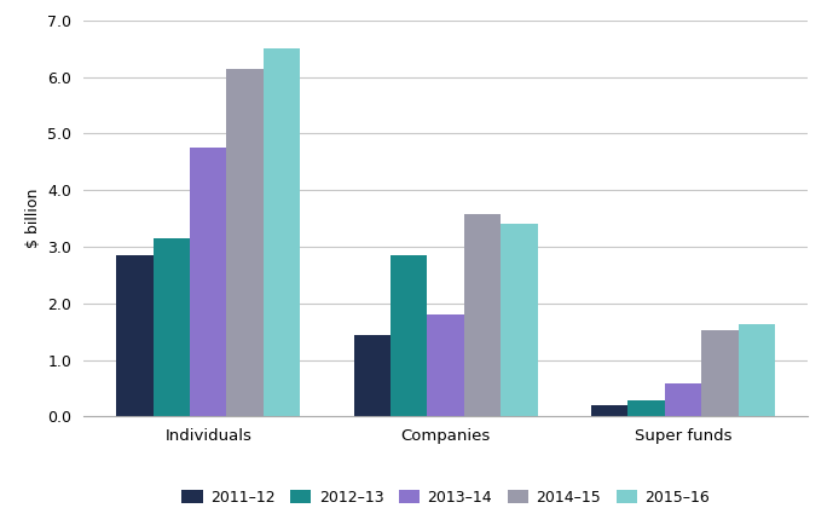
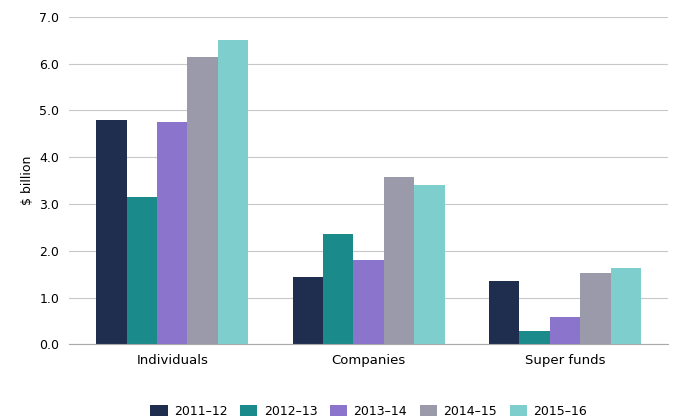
2011–12/Individuals: 2.85 -> 4.80
2012–13/Companies: 2.85 -> 2.35
2011–12/Super funds: 0.20 -> 1.35
